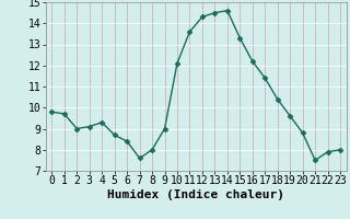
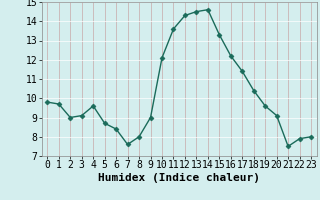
4: 9.3 -> 9.6
20: 8.8 -> 9.1
